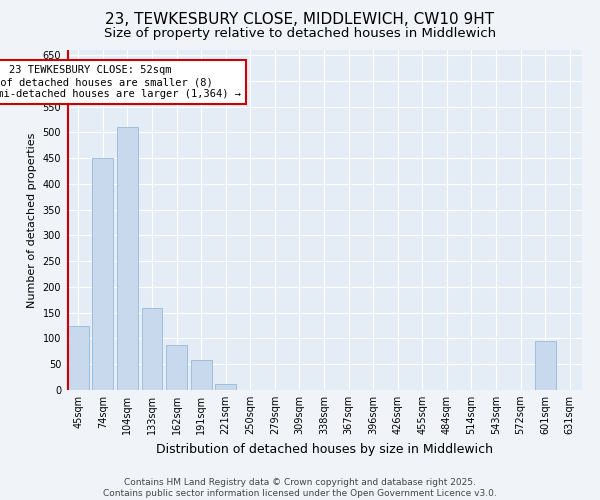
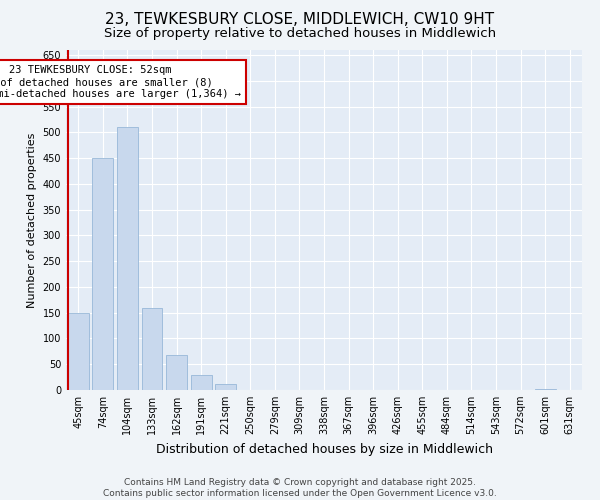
45sqm: 124 -> 150
162sqm: 88 -> 67
191sqm: 58 -> 30
601sqm: 96 -> 2
